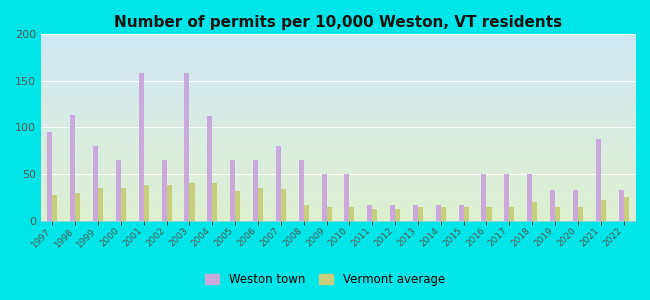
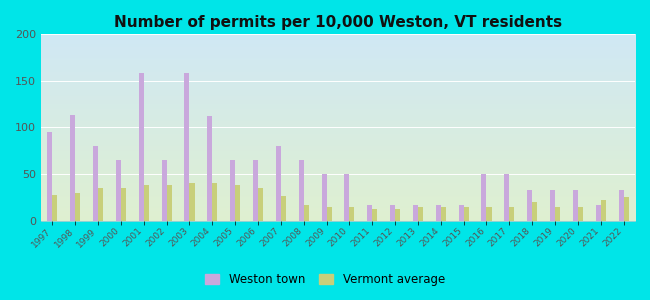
Vermont average/2005: 32 -> 38
Vermont average/2007: 34 -> 27
Weston town/2018: 50 -> 33
Weston town/2021: 88 -> 17
